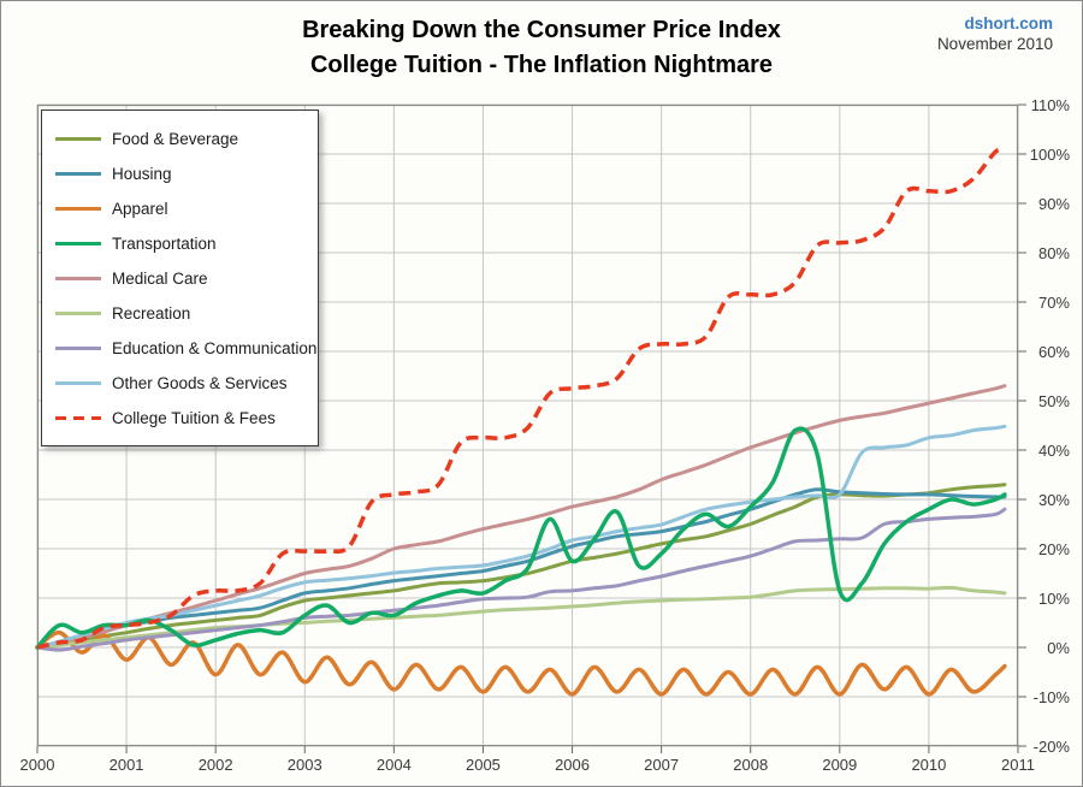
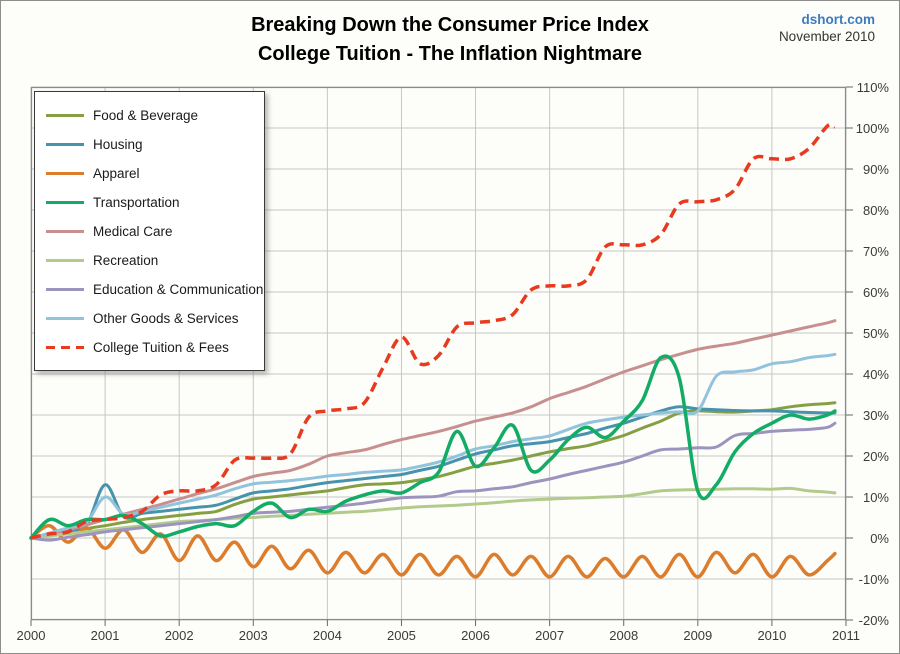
Housing/2001: 4% -> 13%
Other Goods & Services/2001: 5% -> 10%
College Tuition & Fees/2005: 42% -> 49%
